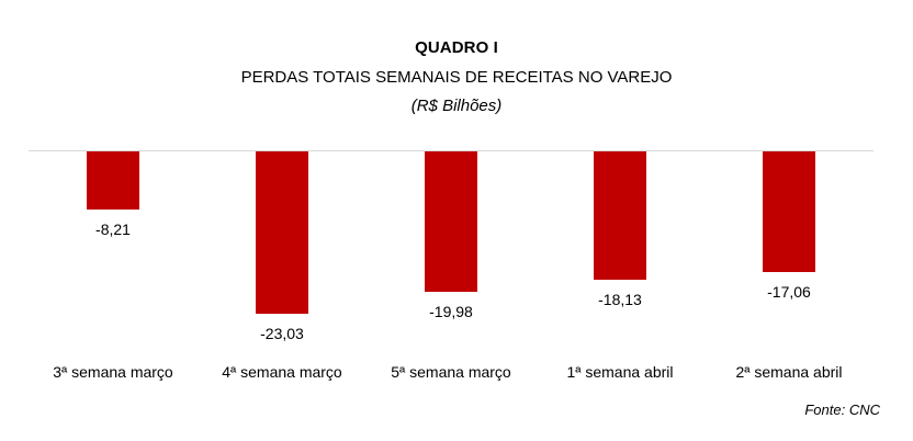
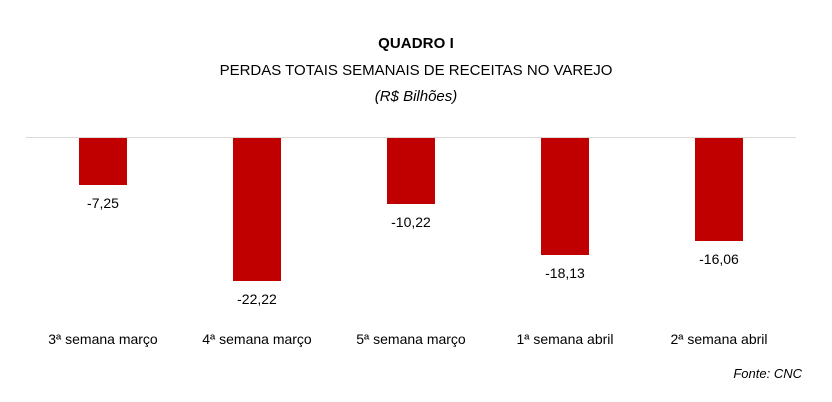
3ª semana março: -8,21 -> -7,25
4ª semana março: -23,03 -> -22,22
5ª semana março: -19,98 -> -10,22
2ª semana abril: -17,06 -> -16,06
